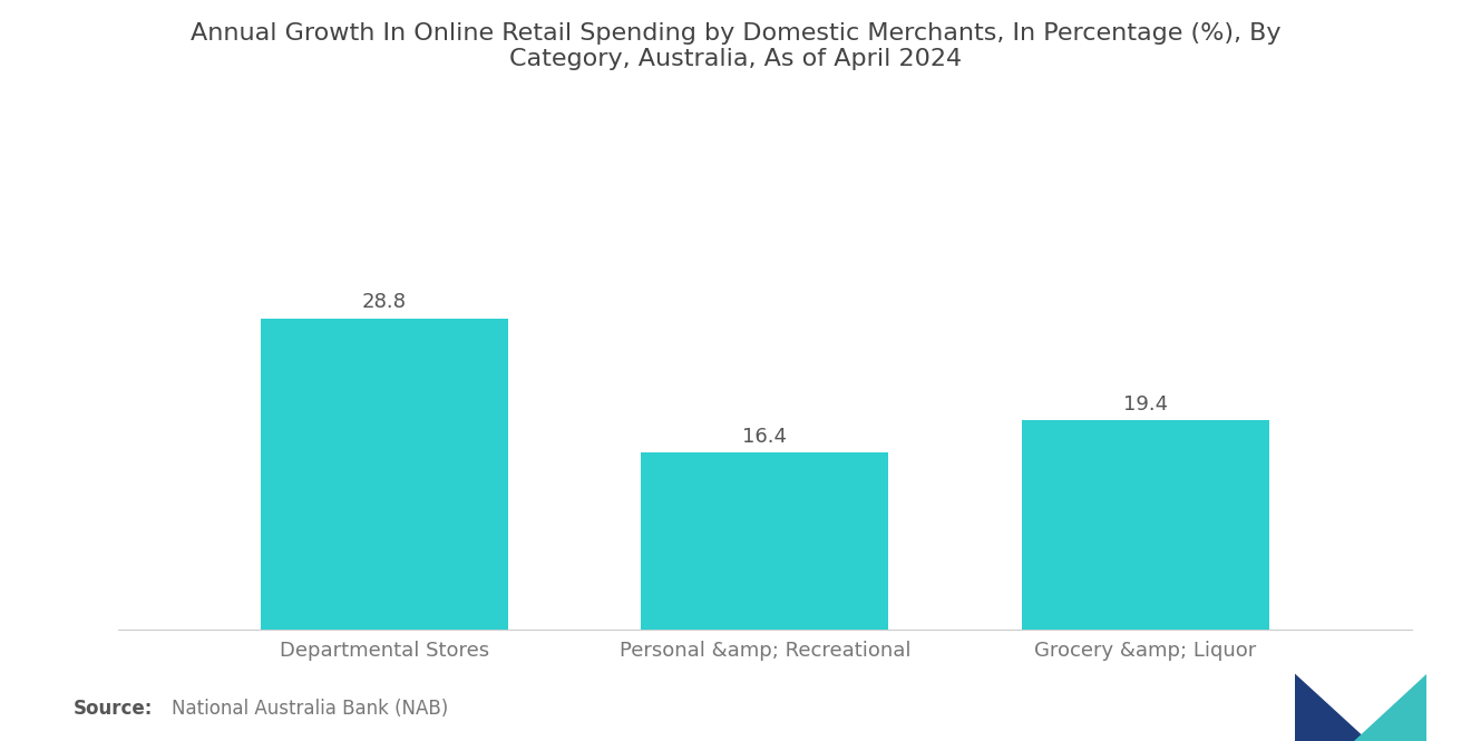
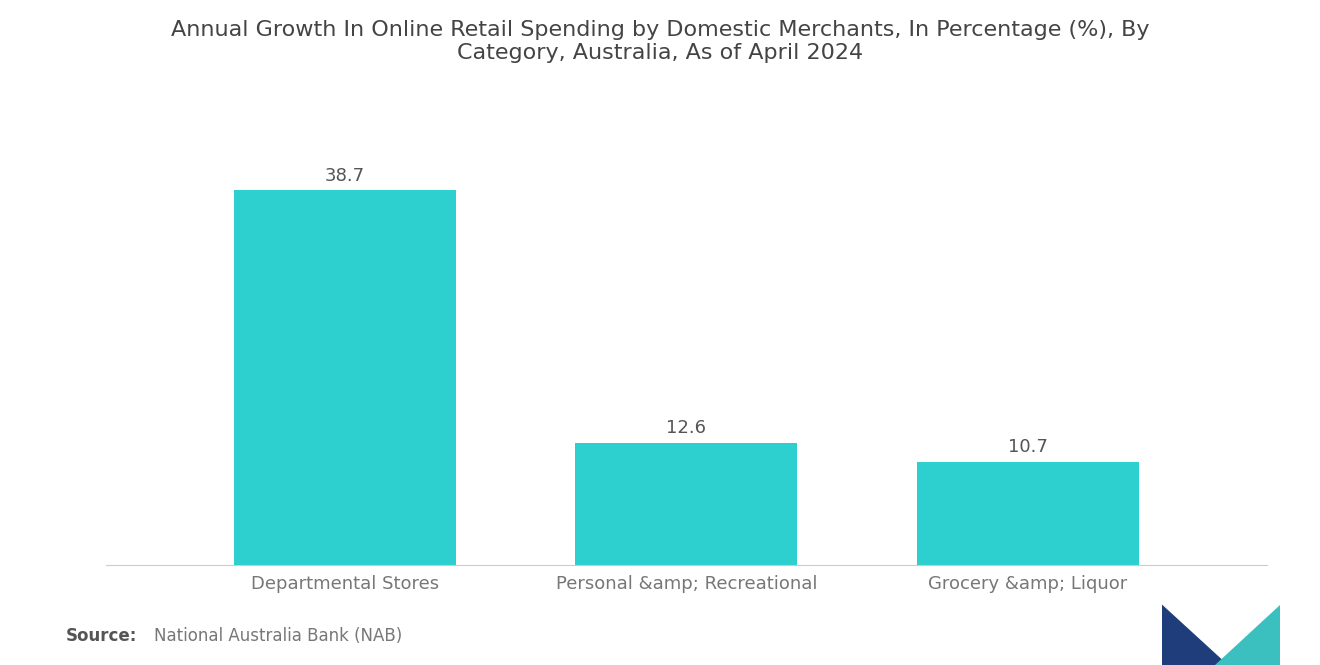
Departmental Stores: 28.8 -> 38.7
Personal &amp; Recreational: 16.4 -> 12.6
Grocery &amp; Liquor: 19.4 -> 10.7
